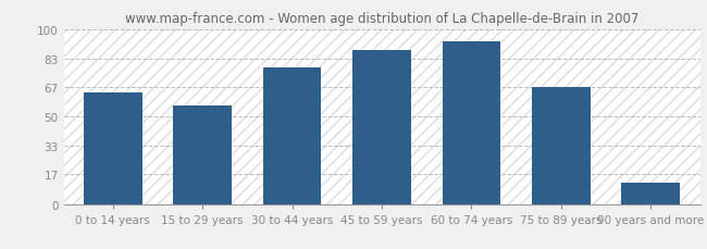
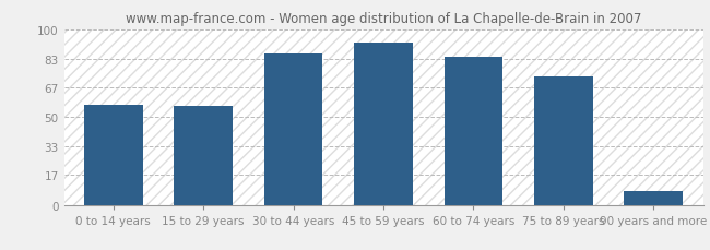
0 to 14 years: 64 -> 57
30 to 44 years: 78 -> 86
45 to 59 years: 88 -> 92
60 to 74 years: 93 -> 84
75 to 89 years: 67 -> 73
90 years and more: 12 -> 8
